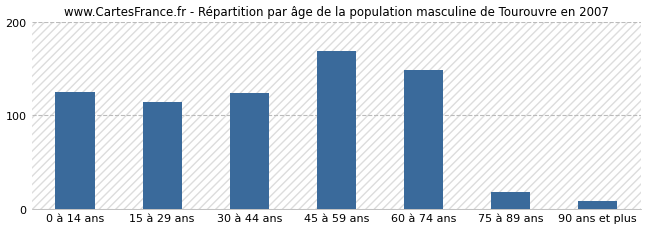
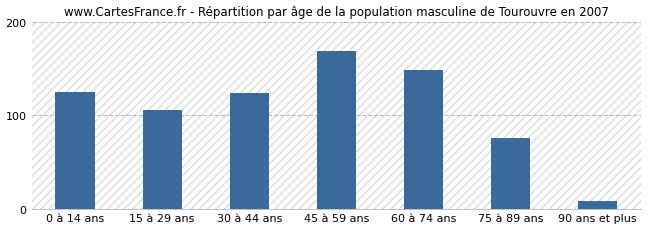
15 à 29 ans: 114 -> 105
75 à 89 ans: 18 -> 75
